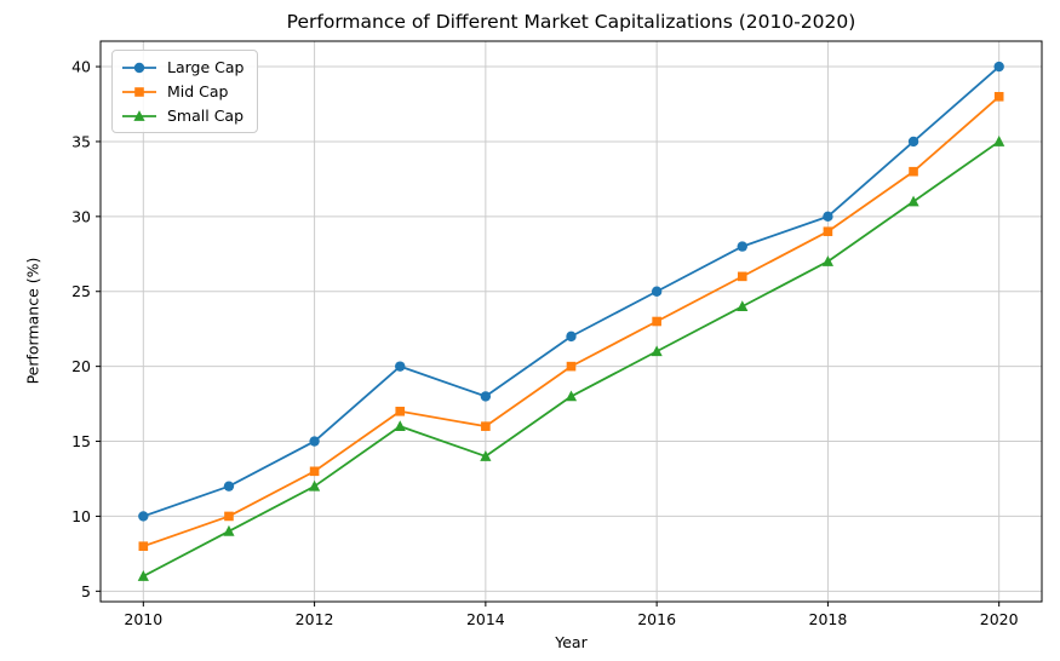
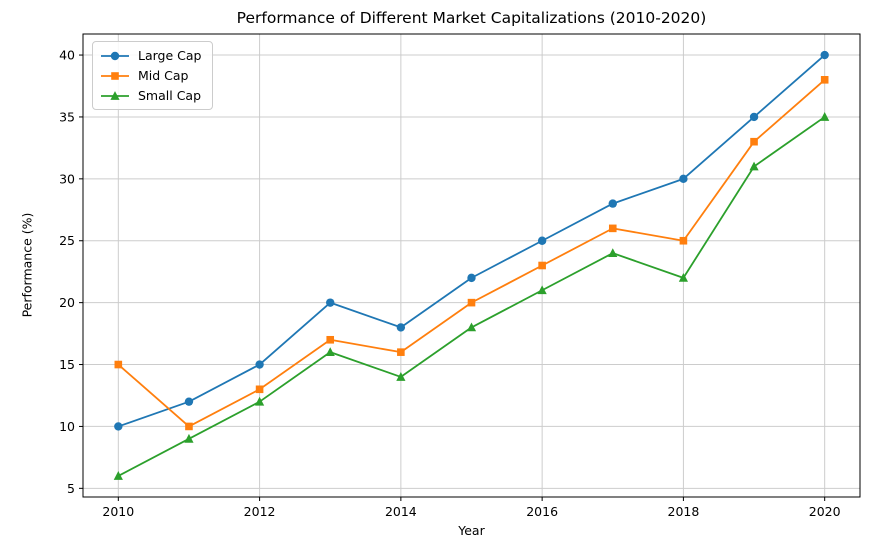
Mid Cap/2010: 8 -> 15
Mid Cap/2018: 29 -> 25
Small Cap/2018: 27 -> 22
